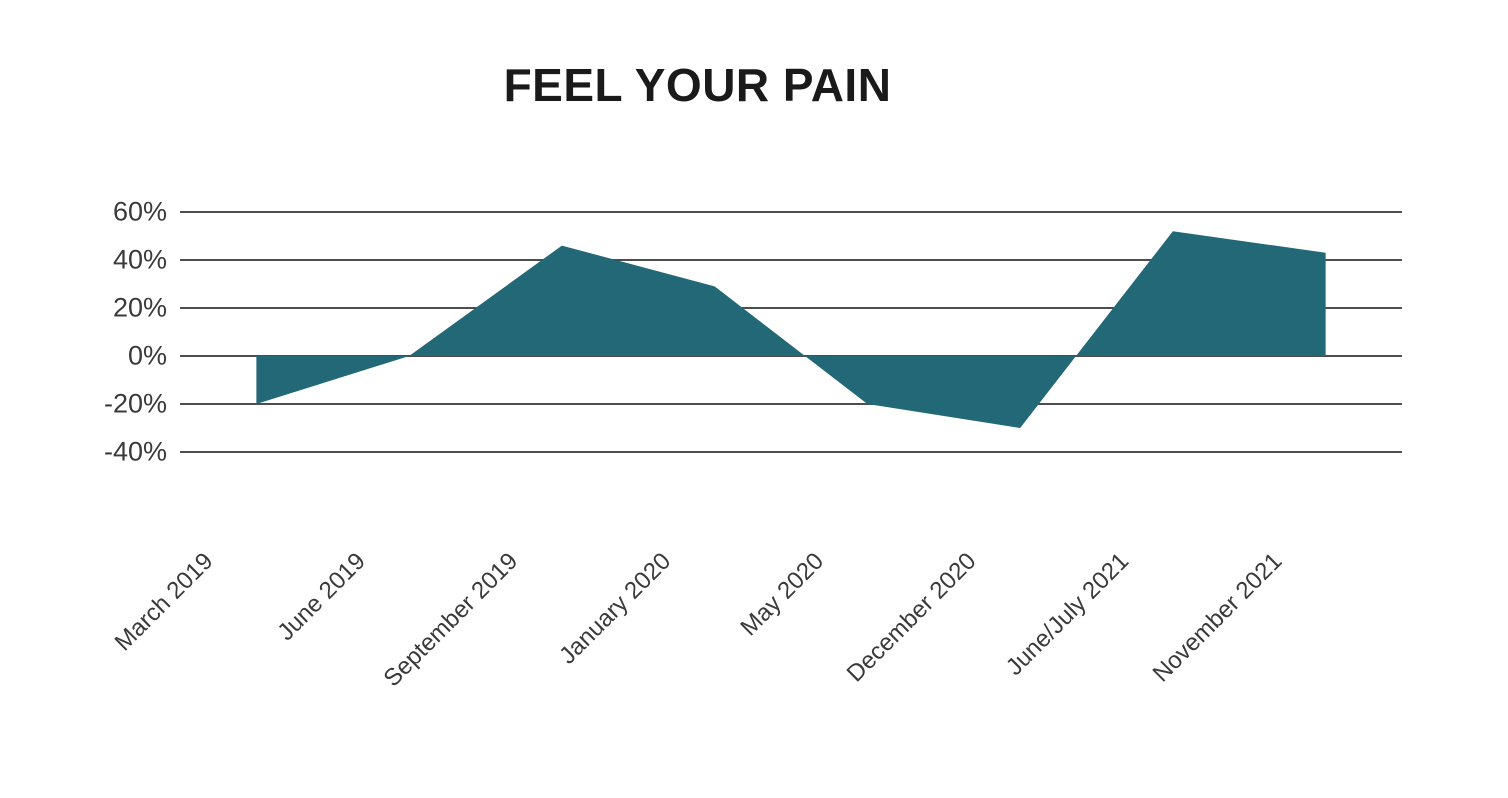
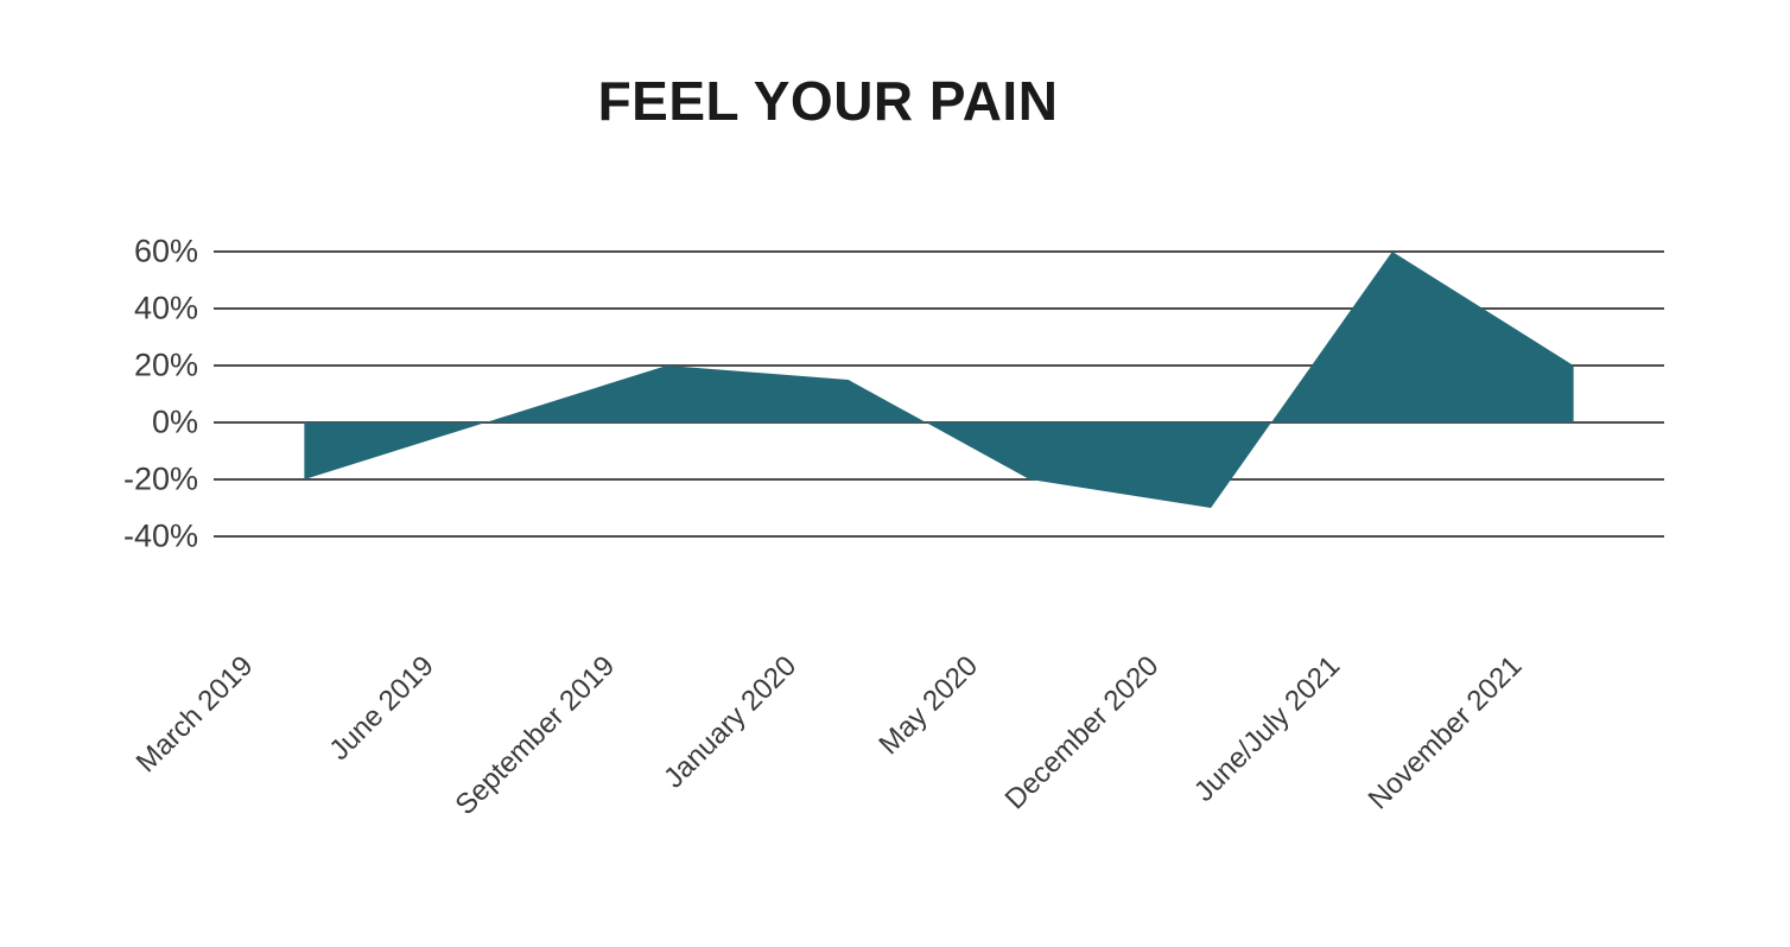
September 2019: 46% -> 20%
January 2020: 29% -> 15%
June/July 2021: 52% -> 60%
November 2021: 43% -> 20%
